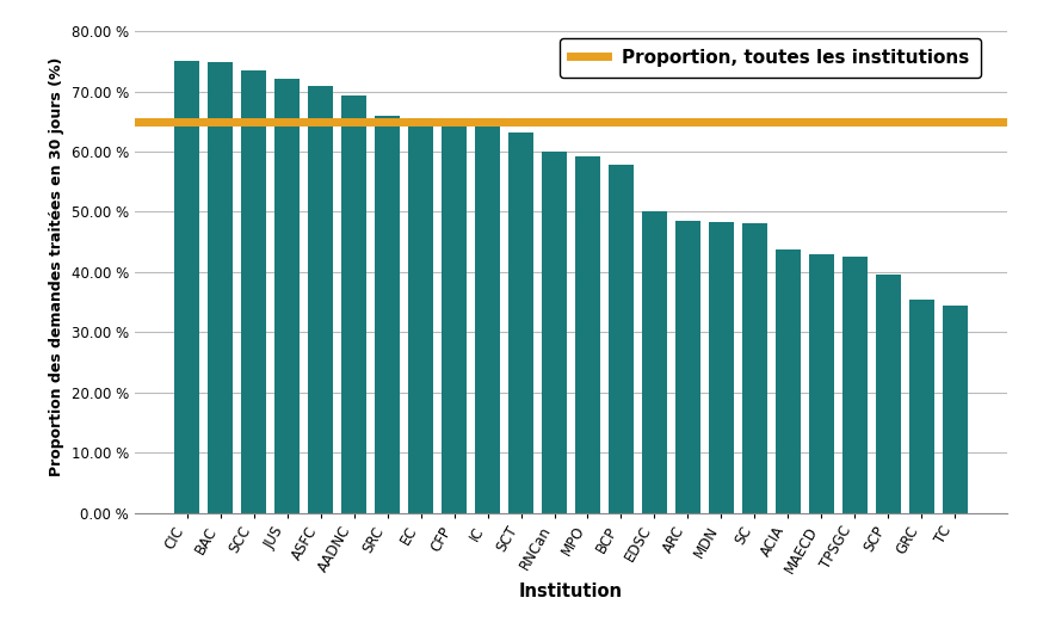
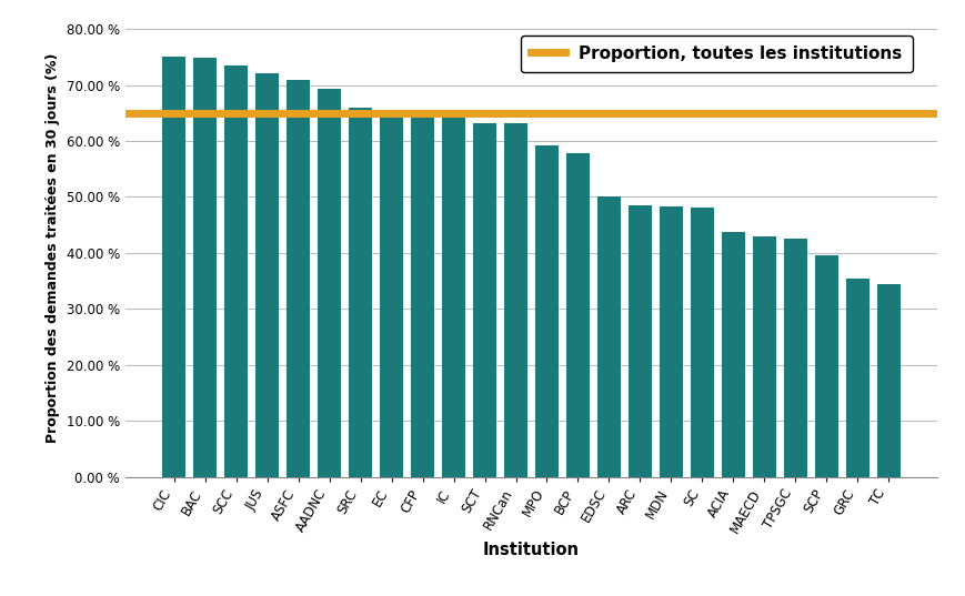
RNCan: 60.0 % -> 63.2 %
